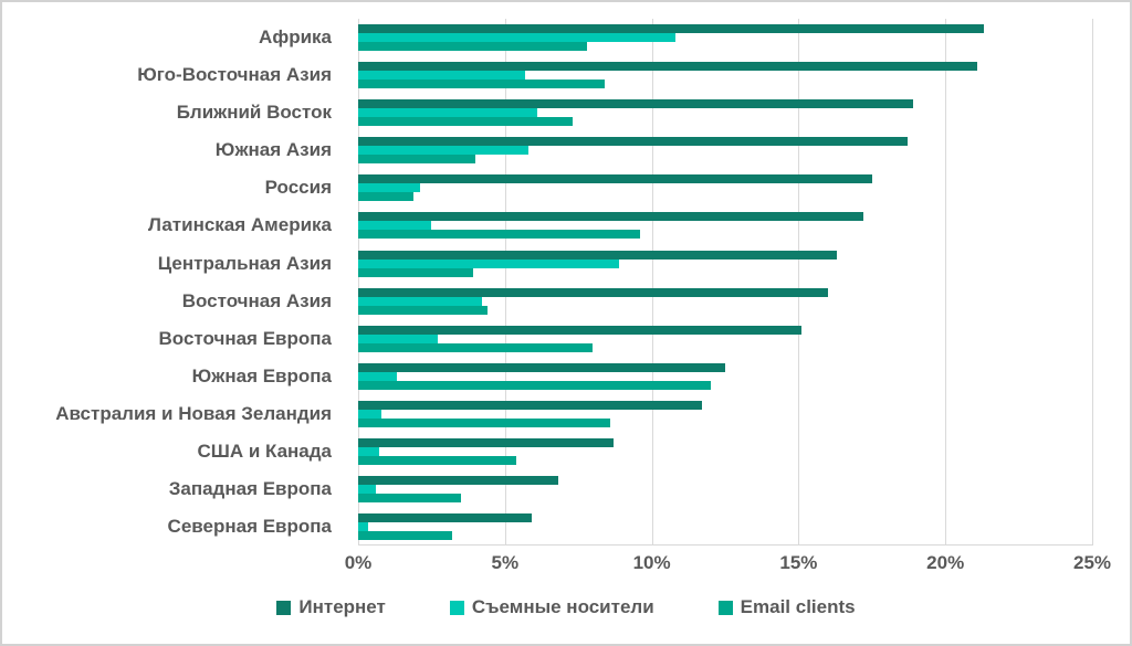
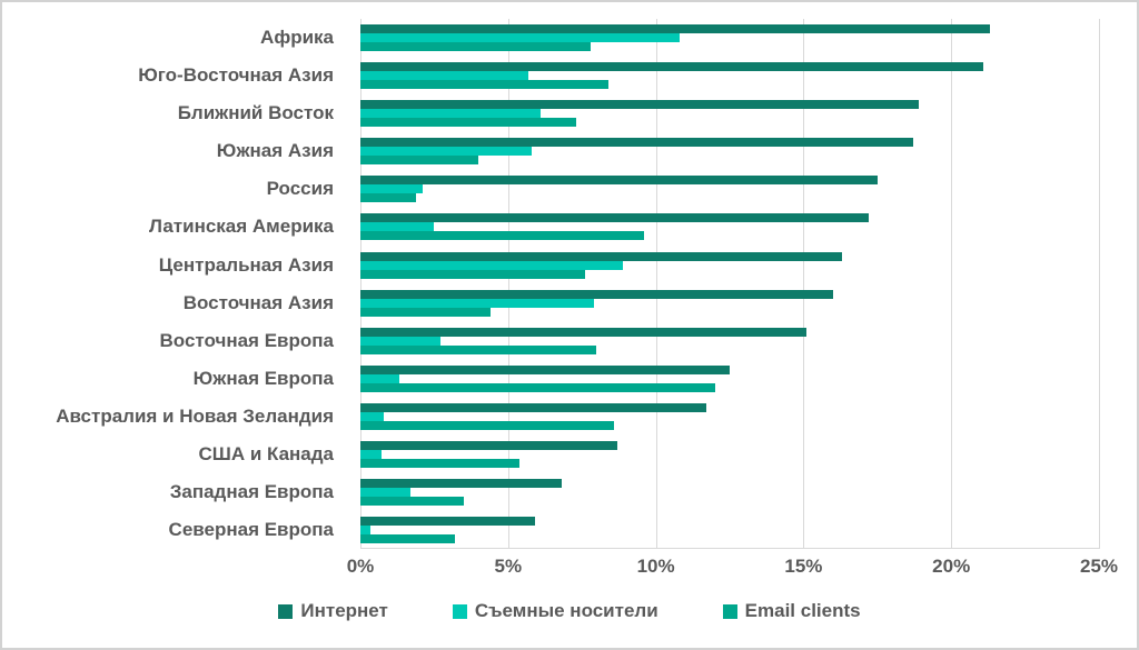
Email clients/Центральная Азия: 3.9% -> 7.6%
Съемные носители/Восточная Азия: 4.2% -> 7.9%
Съемные носители/Западная Европа: 0.6% -> 1.7%
